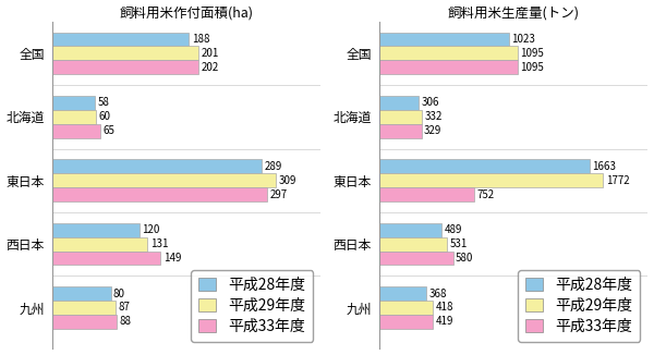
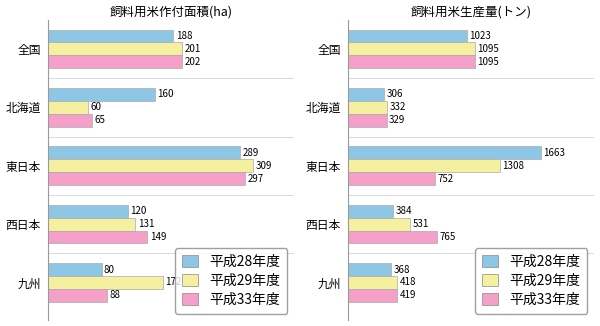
飼料用米作付面積(ha)/平成28年度/北海道: 58 -> 160
飼料用米作付面積(ha)/平成29年度/九州: 87 -> 172
飼料用米生産量(トン)/平成29年度/東日本: 1772 -> 1308
飼料用米生産量(トン)/平成28年度/西日本: 489 -> 384
飼料用米生産量(トン)/平成33年度/西日本: 580 -> 765
